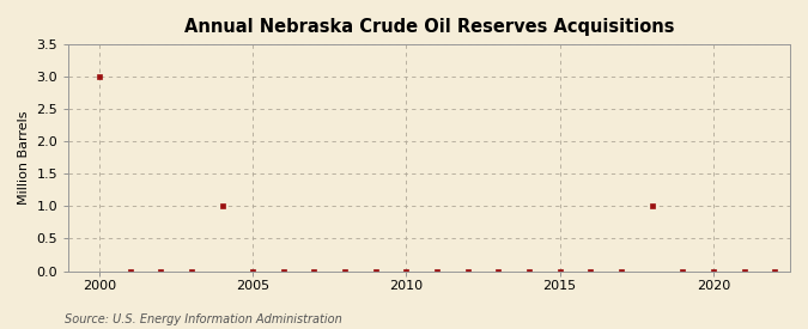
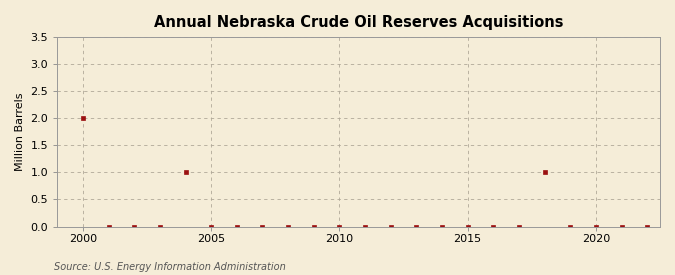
2000: 3 -> 2
